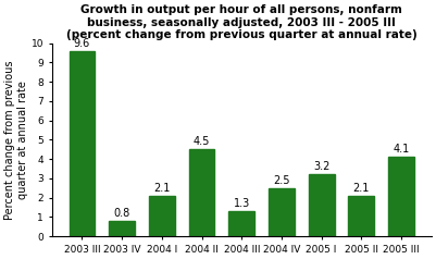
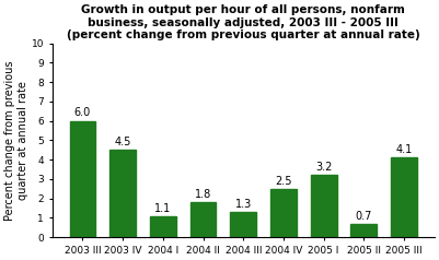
2003 III: 9.6 -> 6.0
2003 IV: 0.8 -> 4.5
2004 I: 2.1 -> 1.1
2004 II: 4.5 -> 1.8
2005 II: 2.1 -> 0.7
